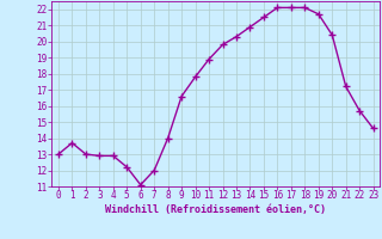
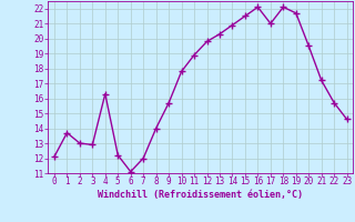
0: 13.0 -> 12.1
4: 12.9 -> 16.3
9: 16.6 -> 15.7
17: 22.1 -> 21.0
20: 20.4 -> 19.5
